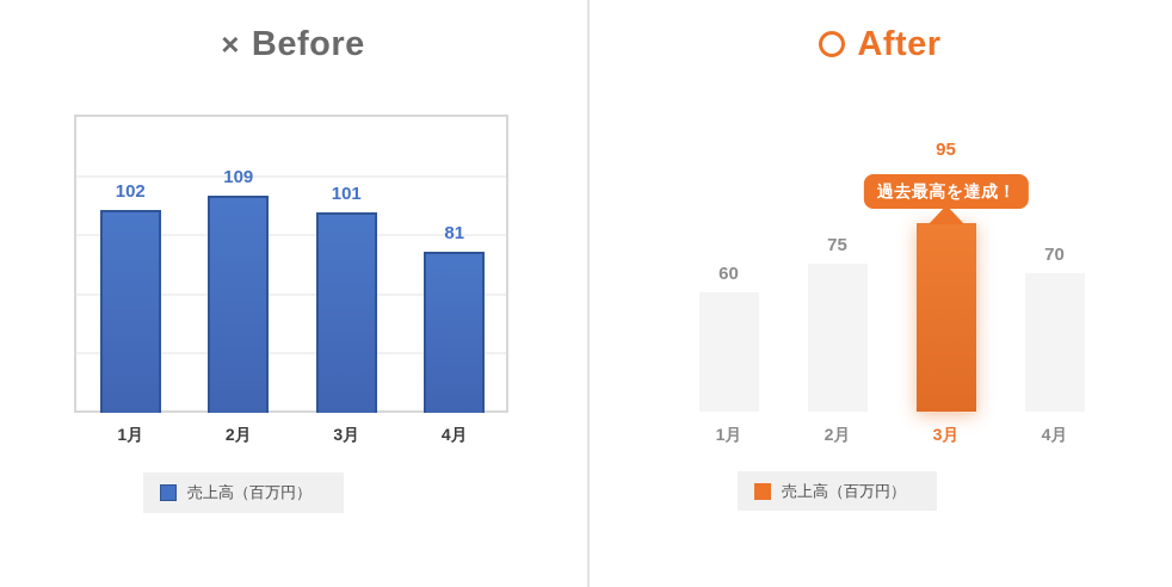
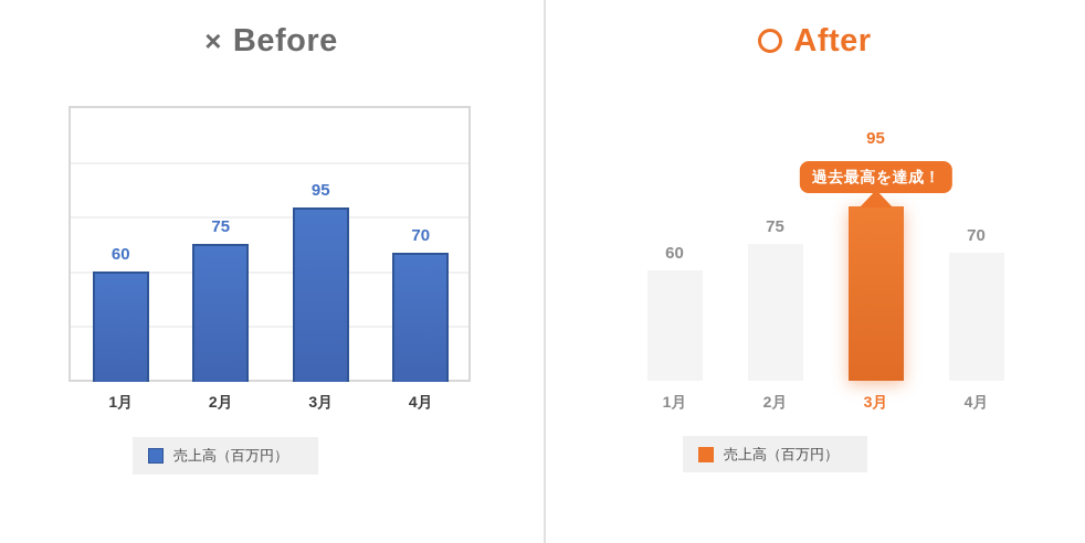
× Before/1月: 102 -> 60
× Before/2月: 109 -> 75
× Before/3月: 101 -> 95
× Before/4月: 81 -> 70
